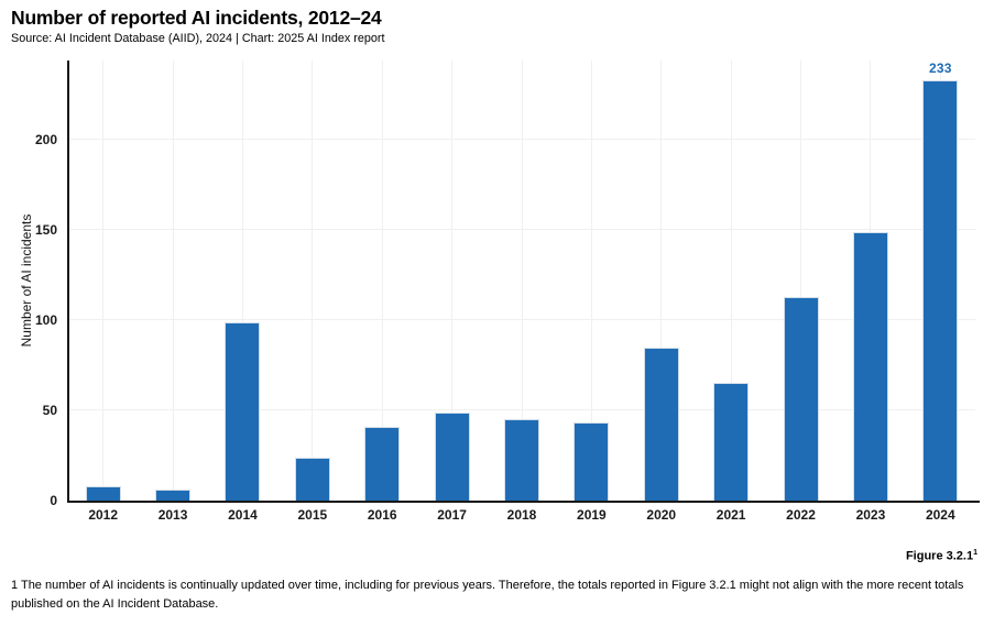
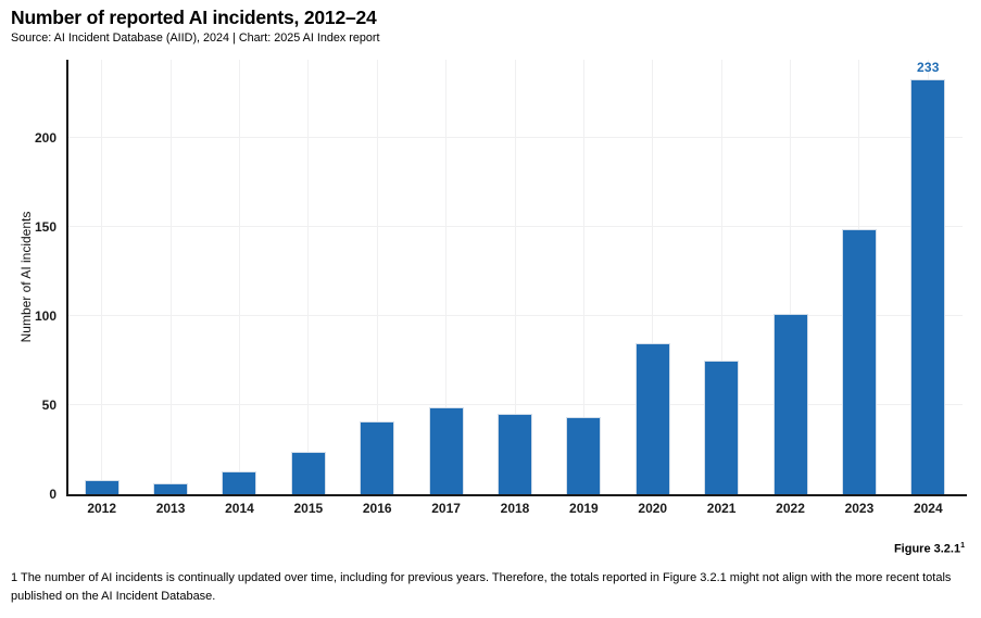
2014: 99 -> 13
2021: 65 -> 75
2022: 113 -> 101
